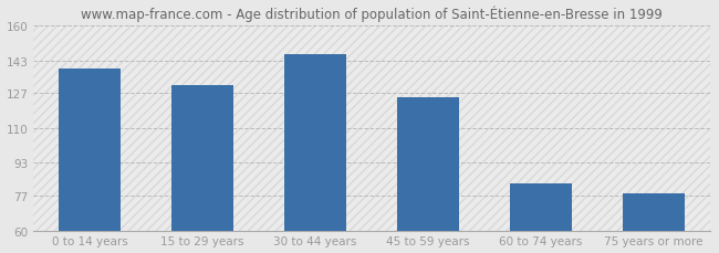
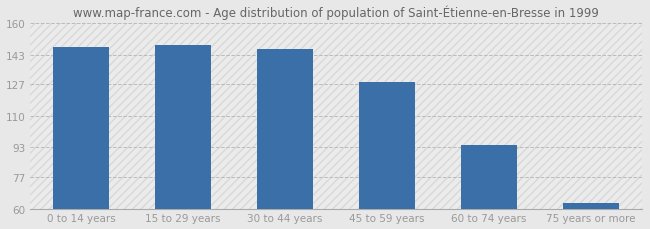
0 to 14 years: 139 -> 147
15 to 29 years: 131 -> 148
45 to 59 years: 125 -> 128
60 to 74 years: 83 -> 94
75 years or more: 78 -> 63
